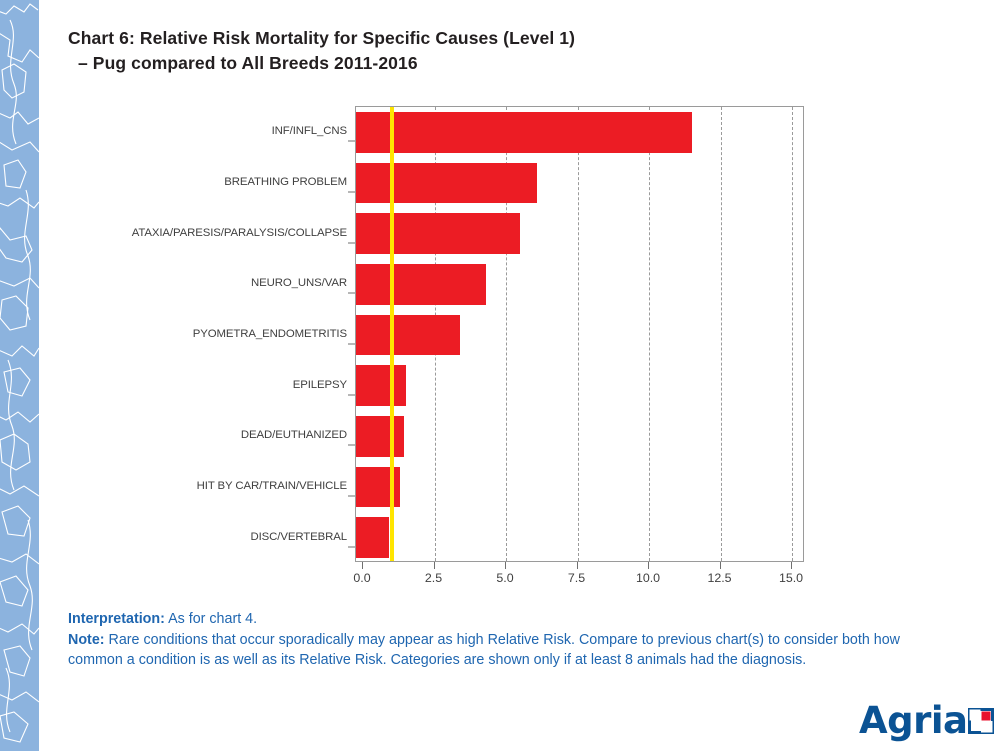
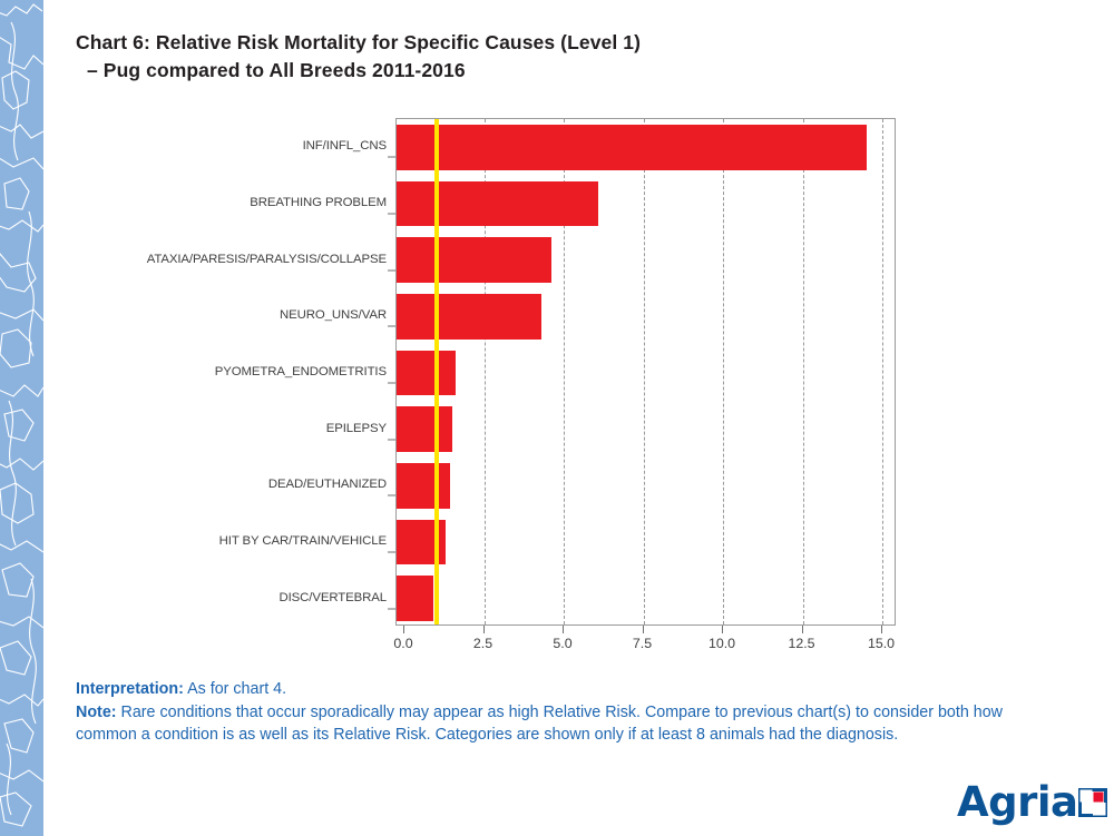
INF/INFL_CNS: 11.5 -> 14.5
ATAXIA/PARESIS/PARALYSIS/COLLAPSE: 5.5 -> 4.6
PYOMETRA_ENDOMETRITIS: 3.4 -> 1.6
